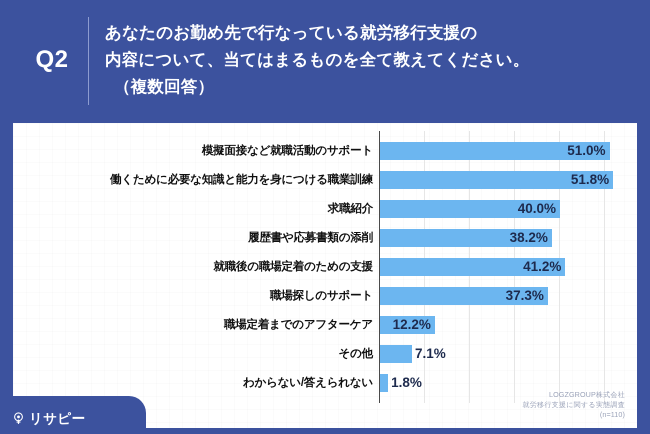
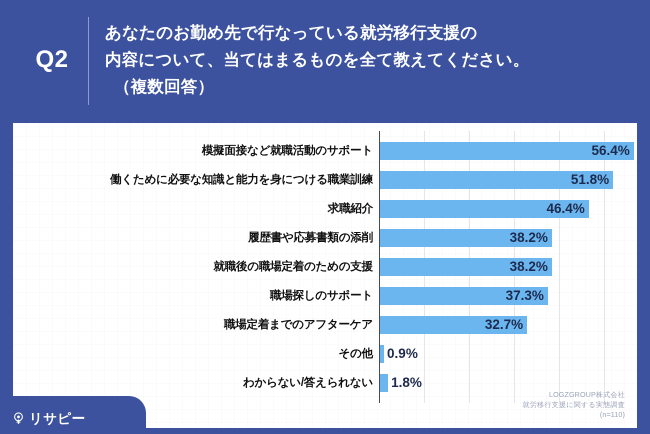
模擬面接など就職活動のサポート: 51.0% -> 56.4%
求職紹介: 40.0% -> 46.4%
就職後の職場定着のための支援: 41.2% -> 38.2%
職場定着までのアフターケア: 12.2% -> 32.7%
その他: 7.1% -> 0.9%
